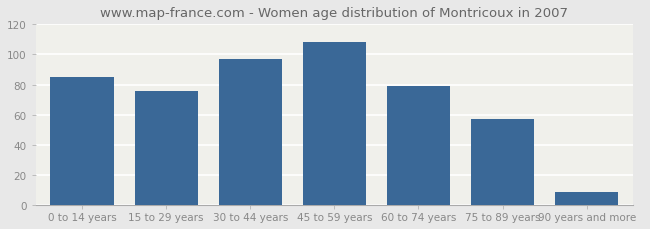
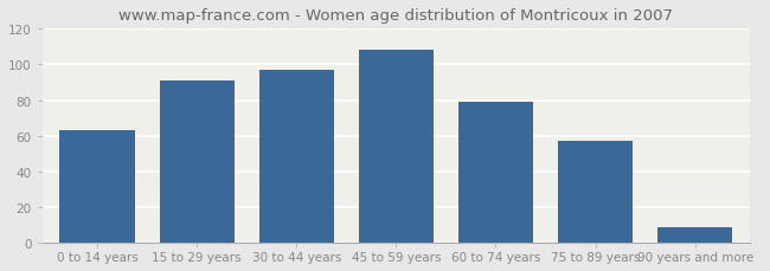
0 to 14 years: 85 -> 63
15 to 29 years: 76 -> 91
